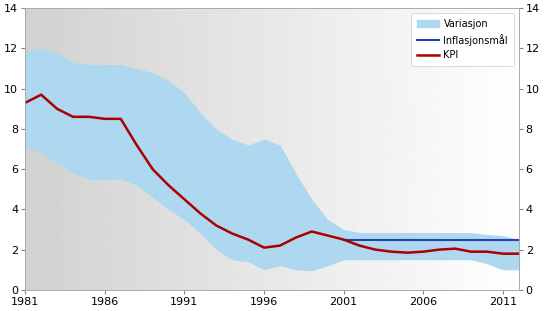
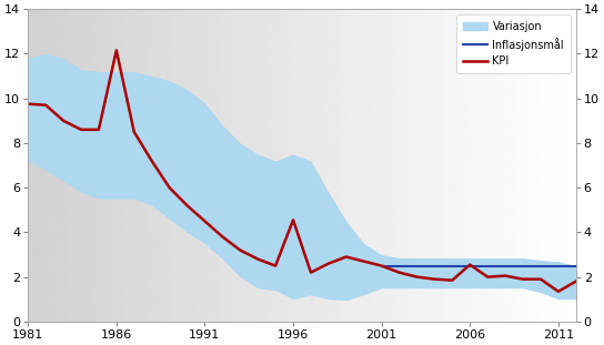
KPI/1981: 9.30 -> 9.75
KPI/1986: 8.50 -> 12.15
KPI/1996: 2.10 -> 4.55
KPI/2006: 1.90 -> 2.55
KPI/2011: 1.80 -> 1.35
